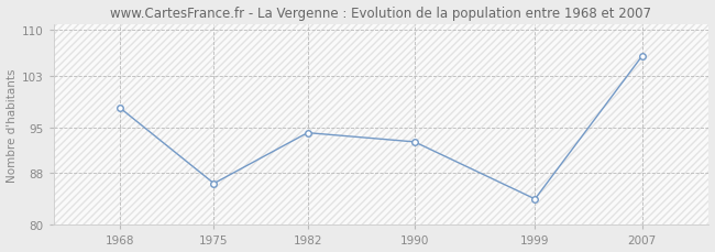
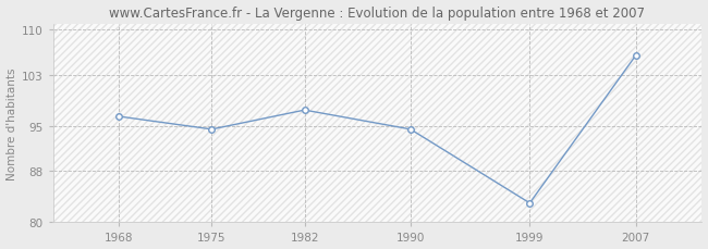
1968: 98.0 -> 96.5
1975: 86.4 -> 94.5
1982: 94.2 -> 97.5
1990: 92.8 -> 94.5
1999: 84.0 -> 83.0
